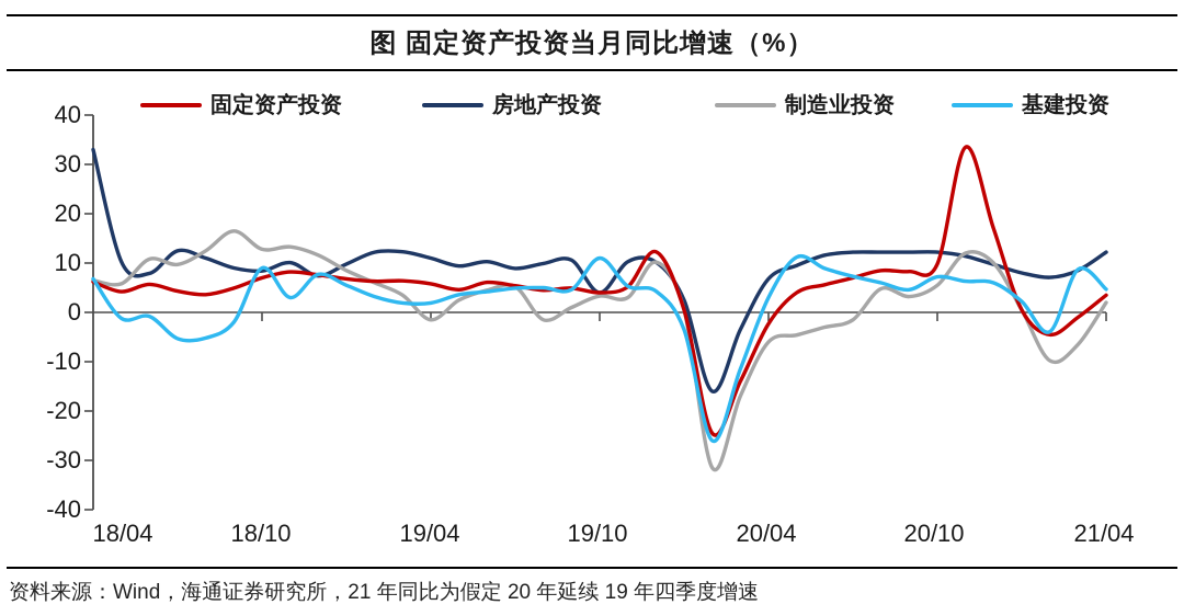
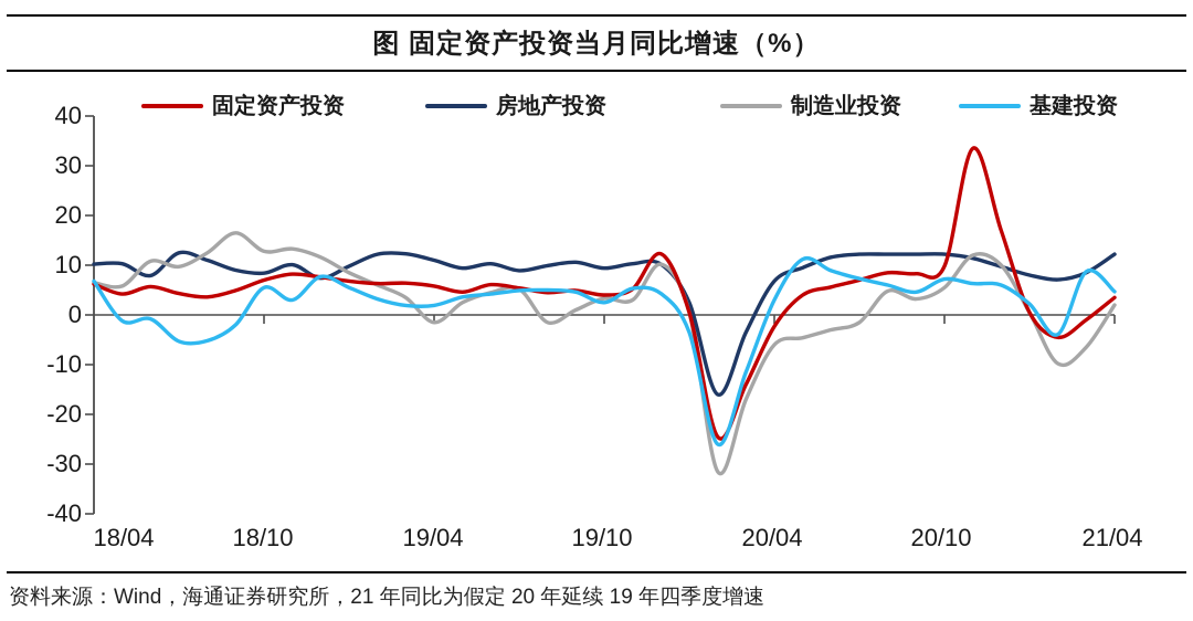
房地产投资/18/04: 33 -> 10
基建投资/18/10: 9 -> 6
房地产投资/19/10: 4 -> 9
基建投资/19/10: 11 -> 2
